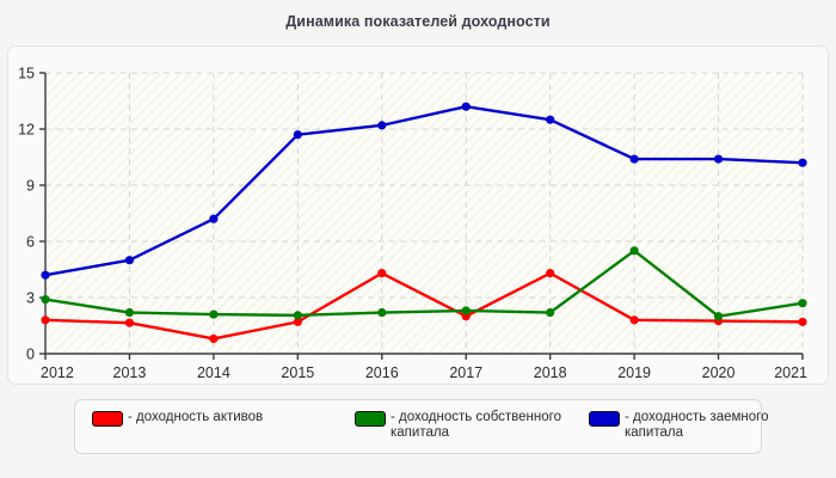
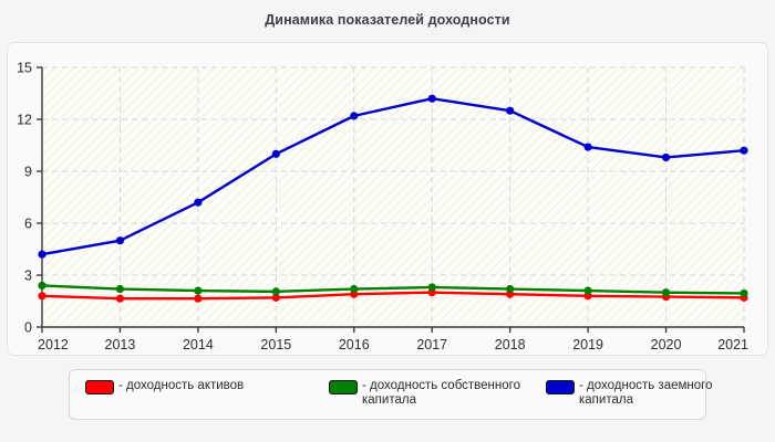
- доходность собственного капитала/2012: 2.9 -> 2.4
- доходность активов/2014: 0.8 -> 1.6
- доходность заемного капитала/2015: 11.7 -> 10.0
- доходность активов/2016: 4.3 -> 1.9
- доходность активов/2018: 4.3 -> 1.9
- доходность собственного капитала/2019: 5.5 -> 2.1
- доходность заемного капитала/2020: 10.4 -> 9.8
- доходность собственного капитала/2021: 2.7 -> 1.9
